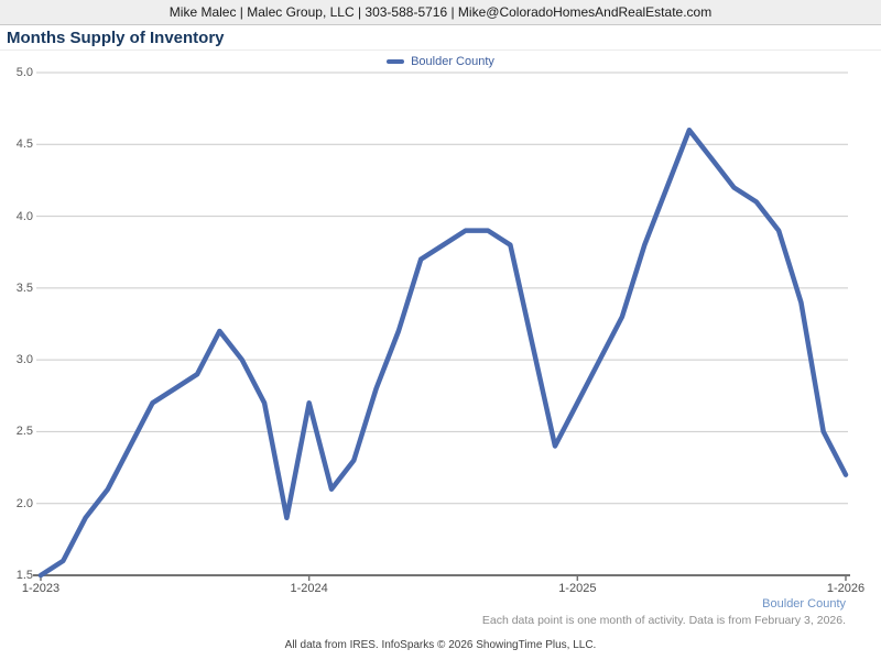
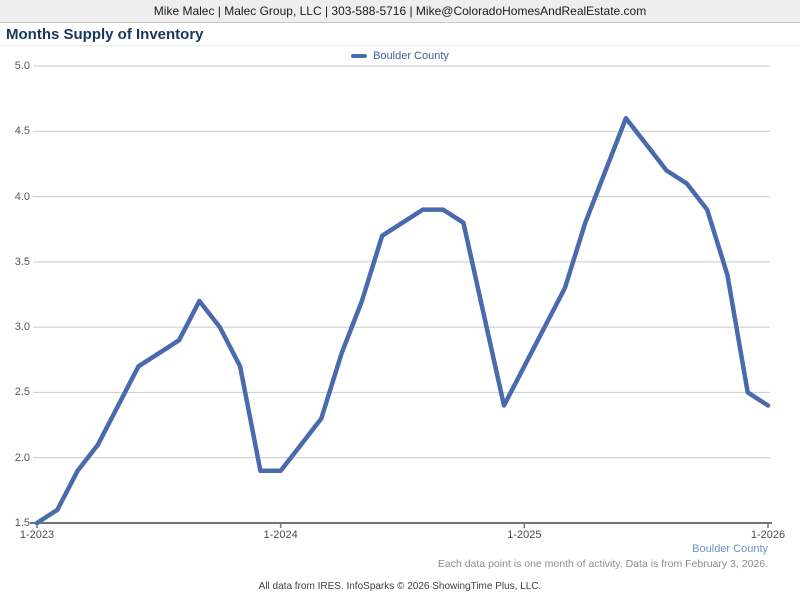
1-2024: 2.7 -> 1.9
1-2026: 2.2 -> 2.4
